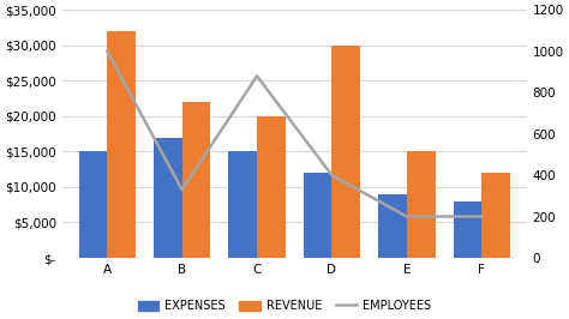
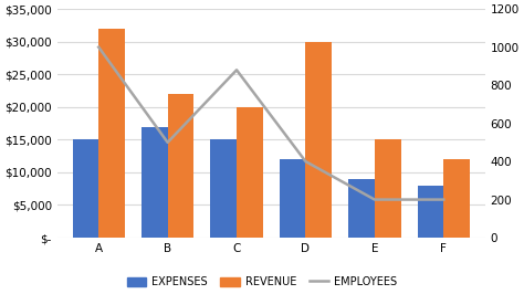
EMPLOYEES/B: 330 -> 500
